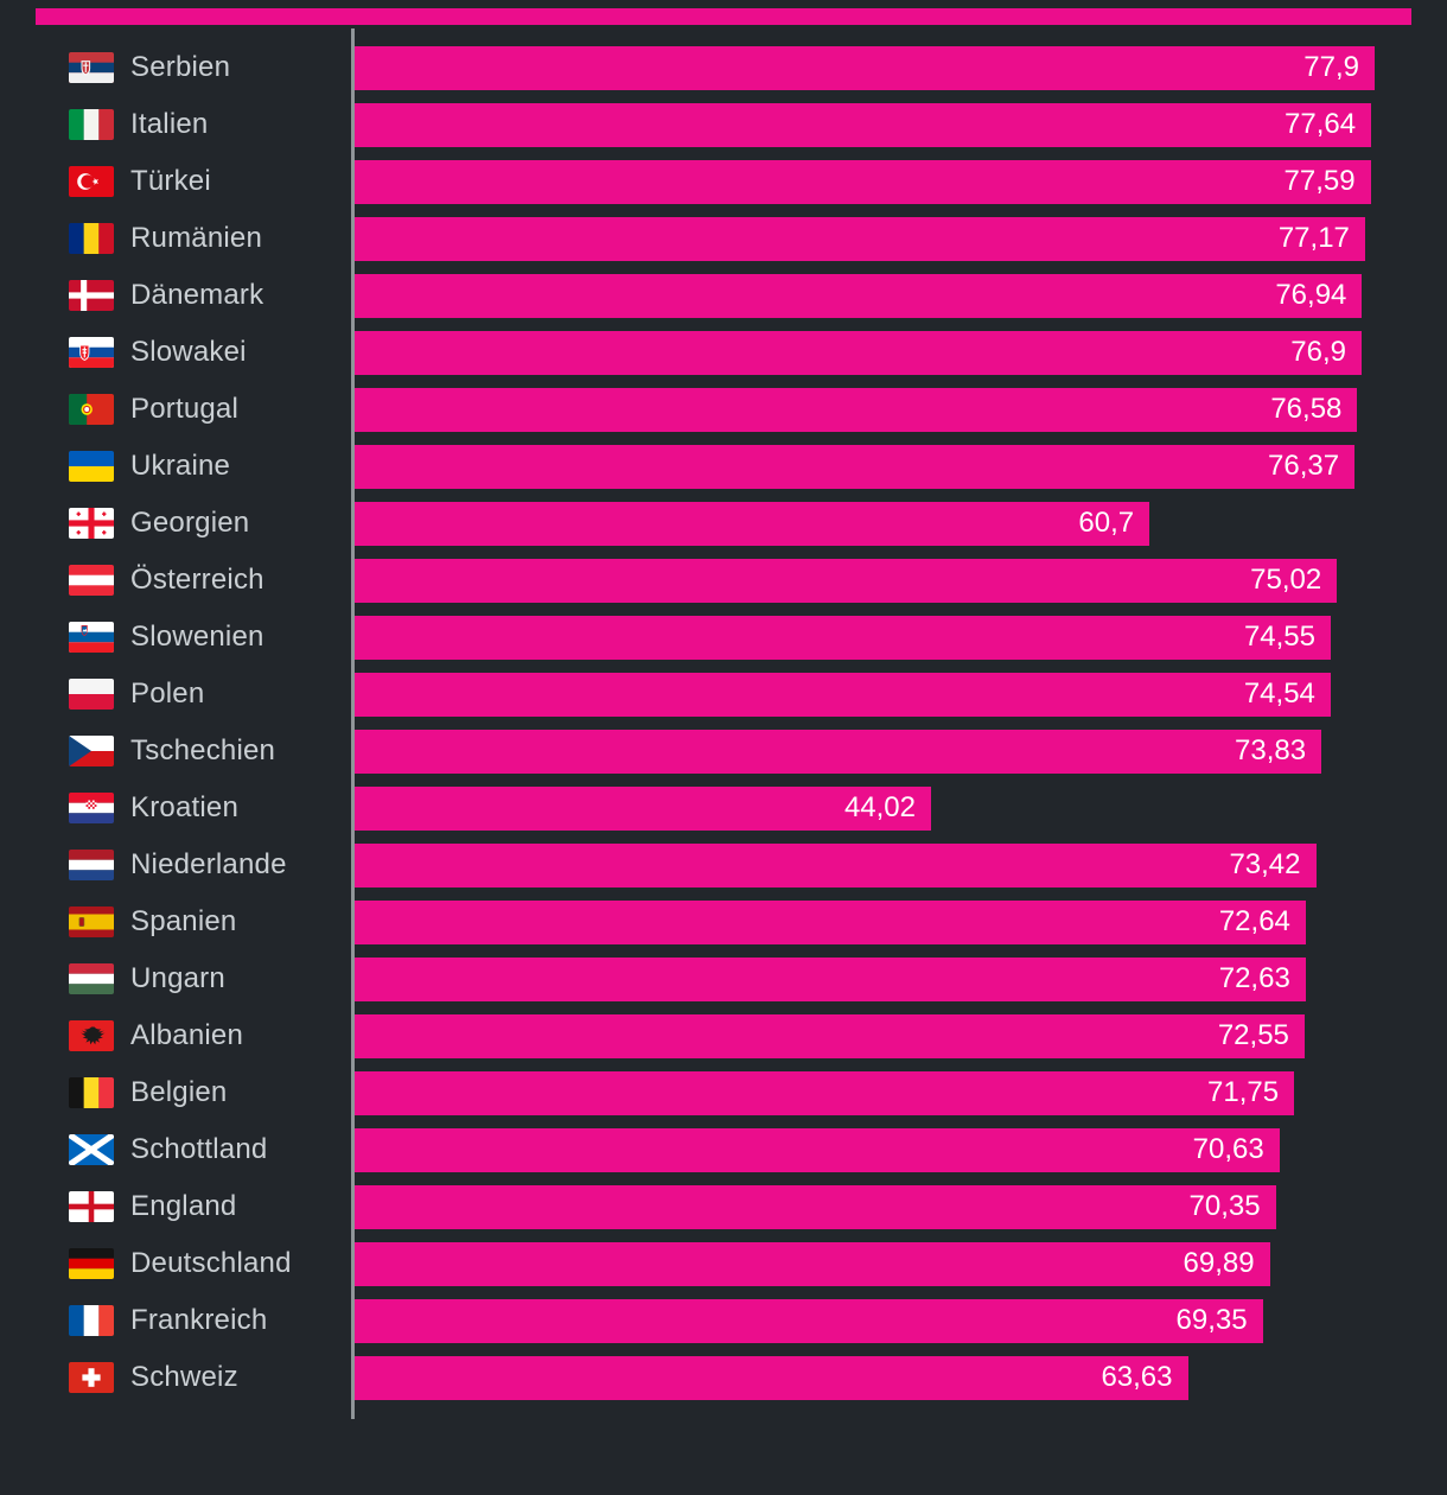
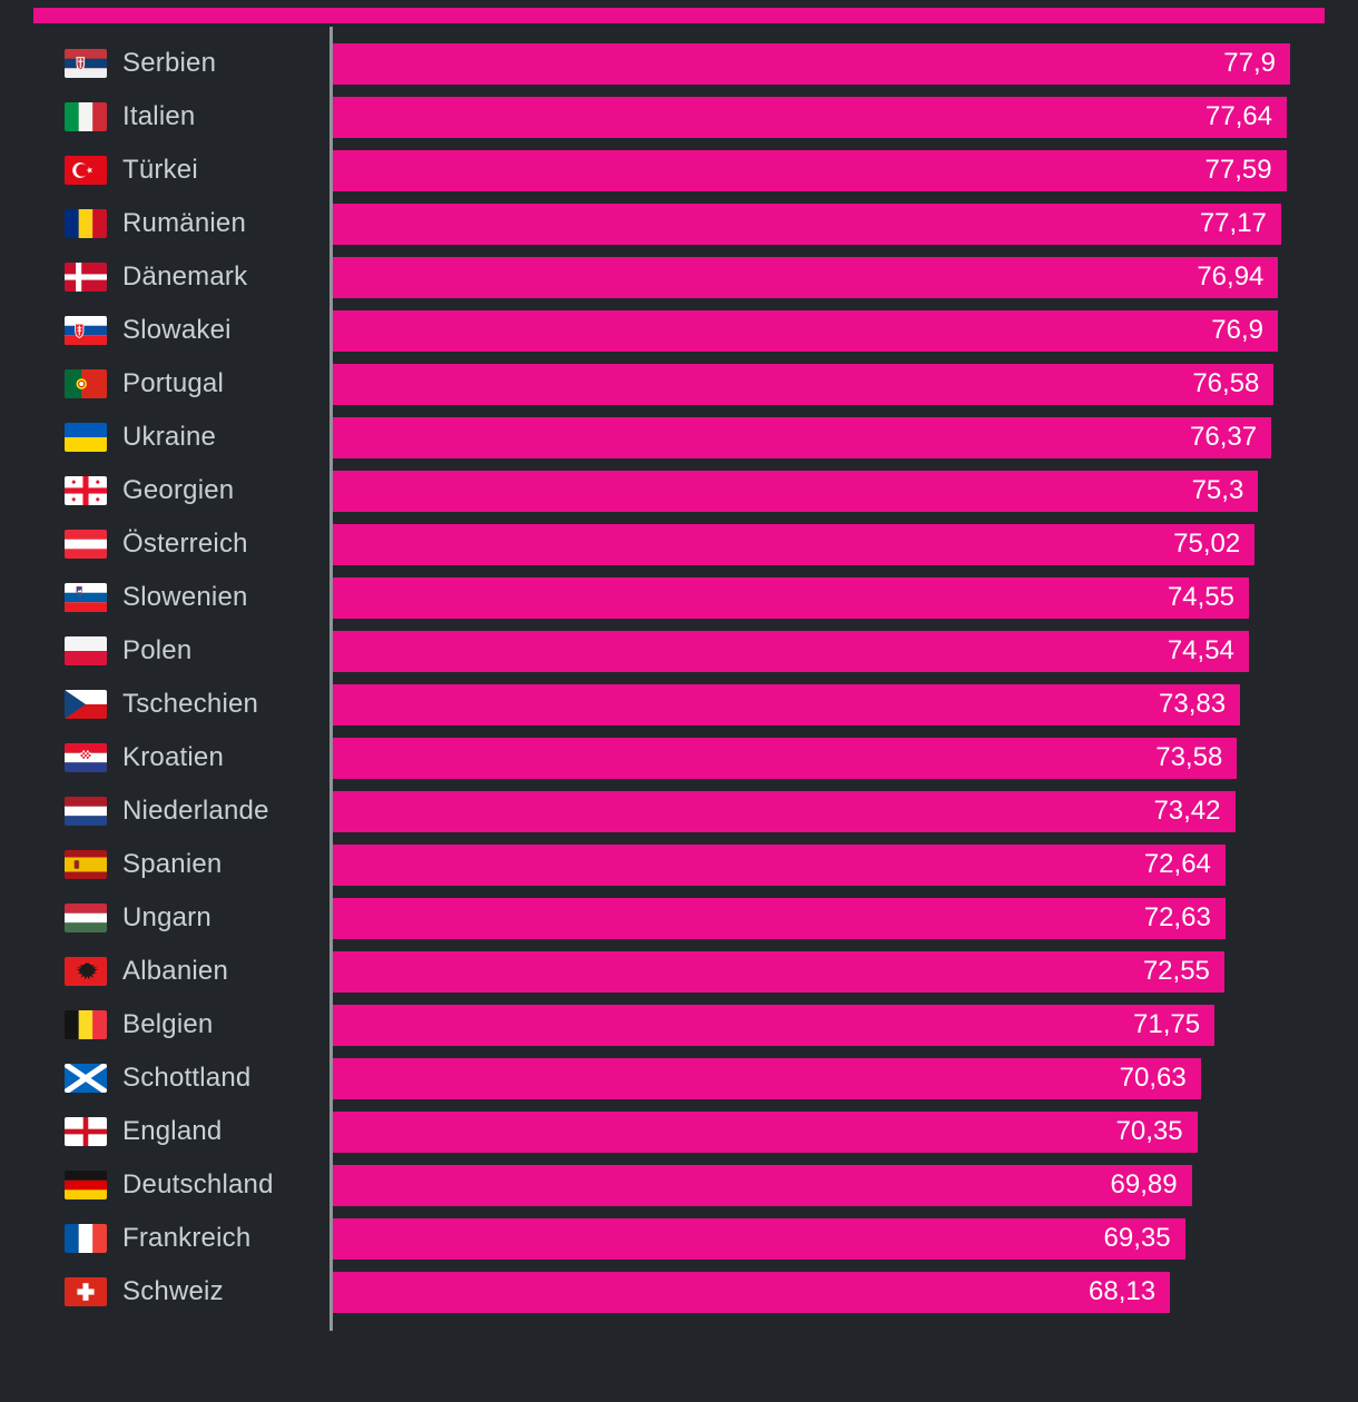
Georgien: 60,7 -> 75,3
Kroatien: 44,02 -> 73,58
Schweiz: 63,63 -> 68,13
